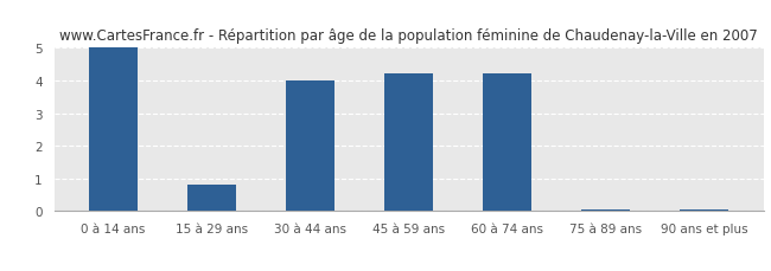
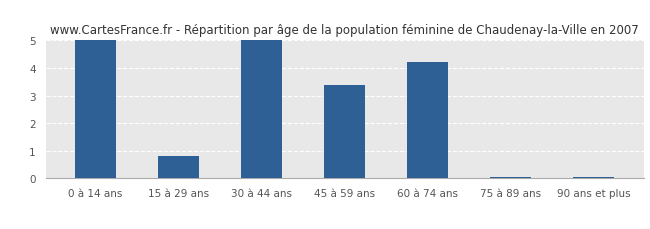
30 à 44 ans: 4.00 -> 5.00
45 à 59 ans: 4.20 -> 3.40
